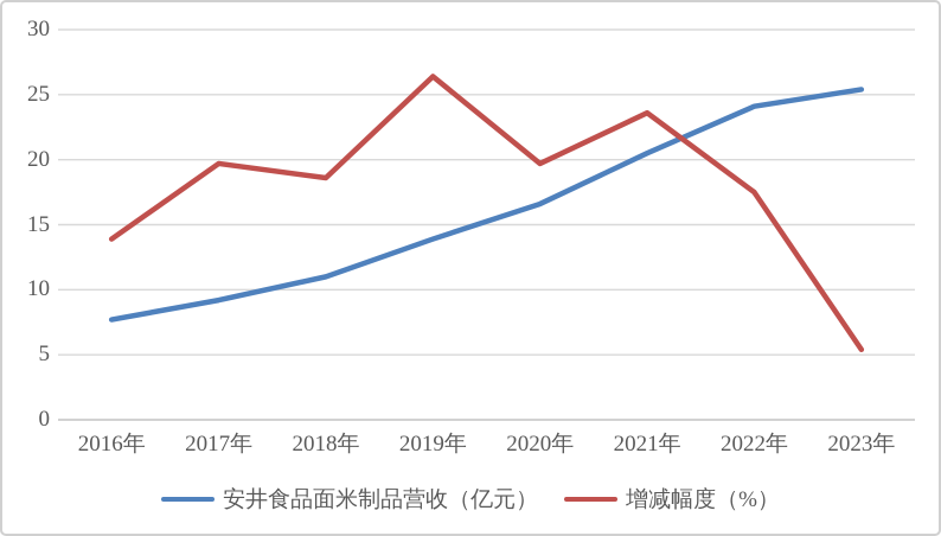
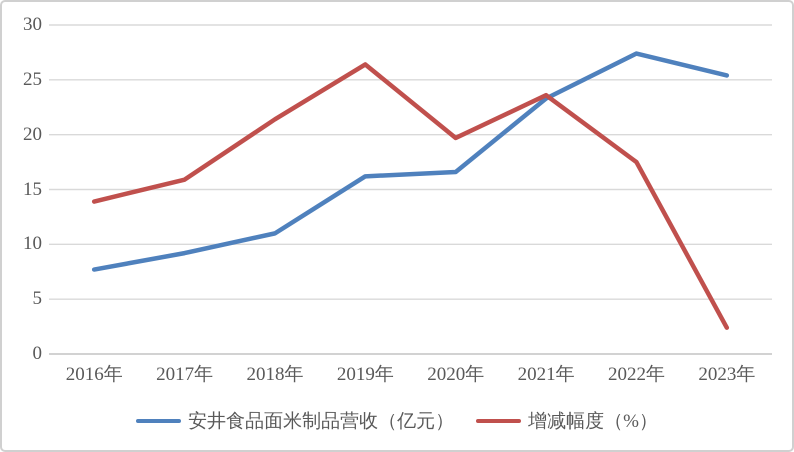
增减幅度（%）/2017年: 19.7 -> 15.9
增减幅度（%）/2018年: 18.6 -> 21.4
安井食品面米制品营收（亿元）/2019年: 13.9 -> 16.2
安井食品面米制品营收（亿元）/2021年: 20.5 -> 23.3
安井食品面米制品营收（亿元）/2022年: 24.1 -> 27.4
增减幅度（%）/2023年: 5.4 -> 2.4
